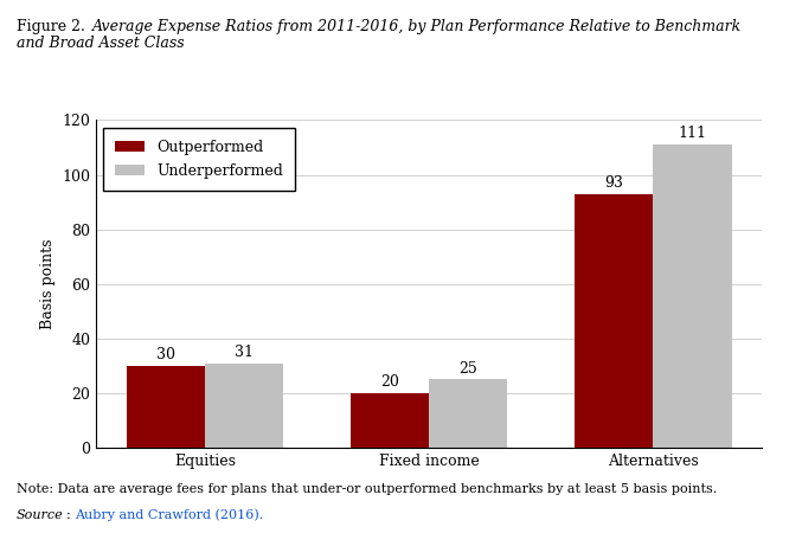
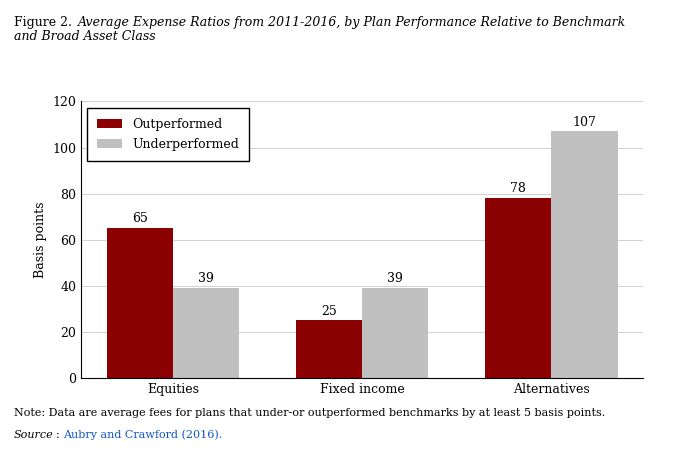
Outperformed/Equities: 30 -> 65
Underperformed/Equities: 31 -> 39
Outperformed/Fixed income: 20 -> 25
Underperformed/Fixed income: 25 -> 39
Outperformed/Alternatives: 93 -> 78
Underperformed/Alternatives: 111 -> 107
